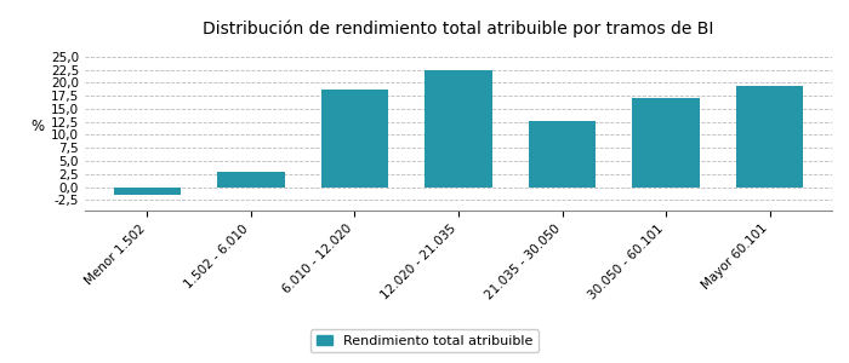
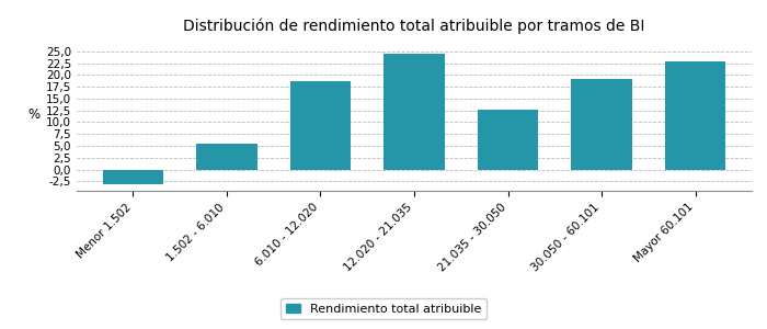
Menor 1.502: -1,5 -> -3,0
1.502 - 6.010: 3,0 -> 5,5
12.020 - 21.035: 22,5 -> 24,5
30.050 - 60.101: 17,0 -> 19,1
Mayor 60.101: 19,5 -> 22,9
